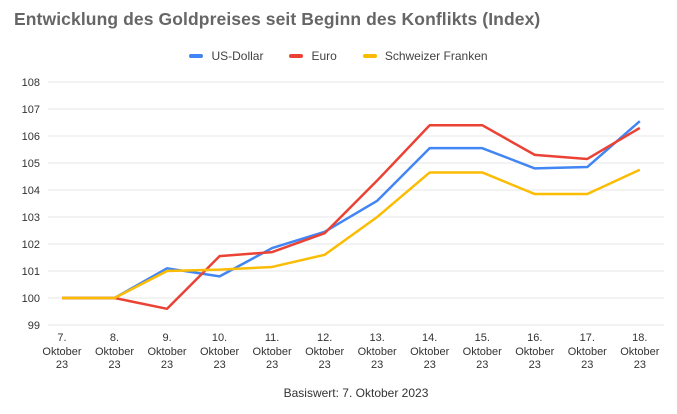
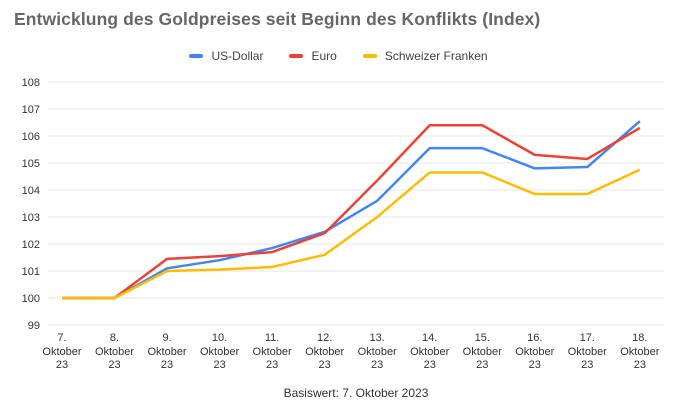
Euro/9. Oktober 23: 99.6 -> 101.5
US-Dollar/10. Oktober 23: 100.8 -> 101.4
